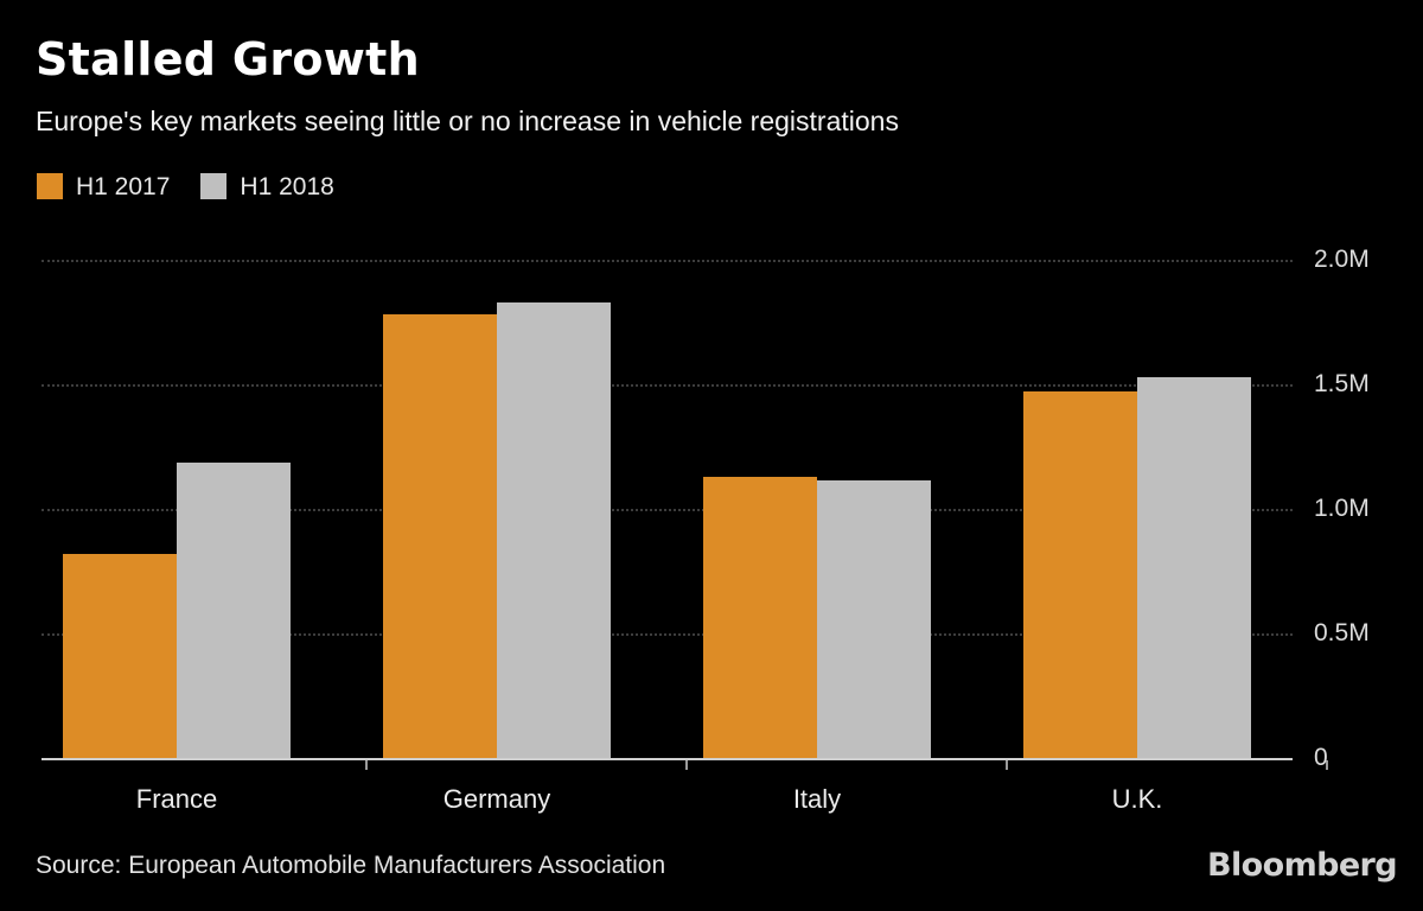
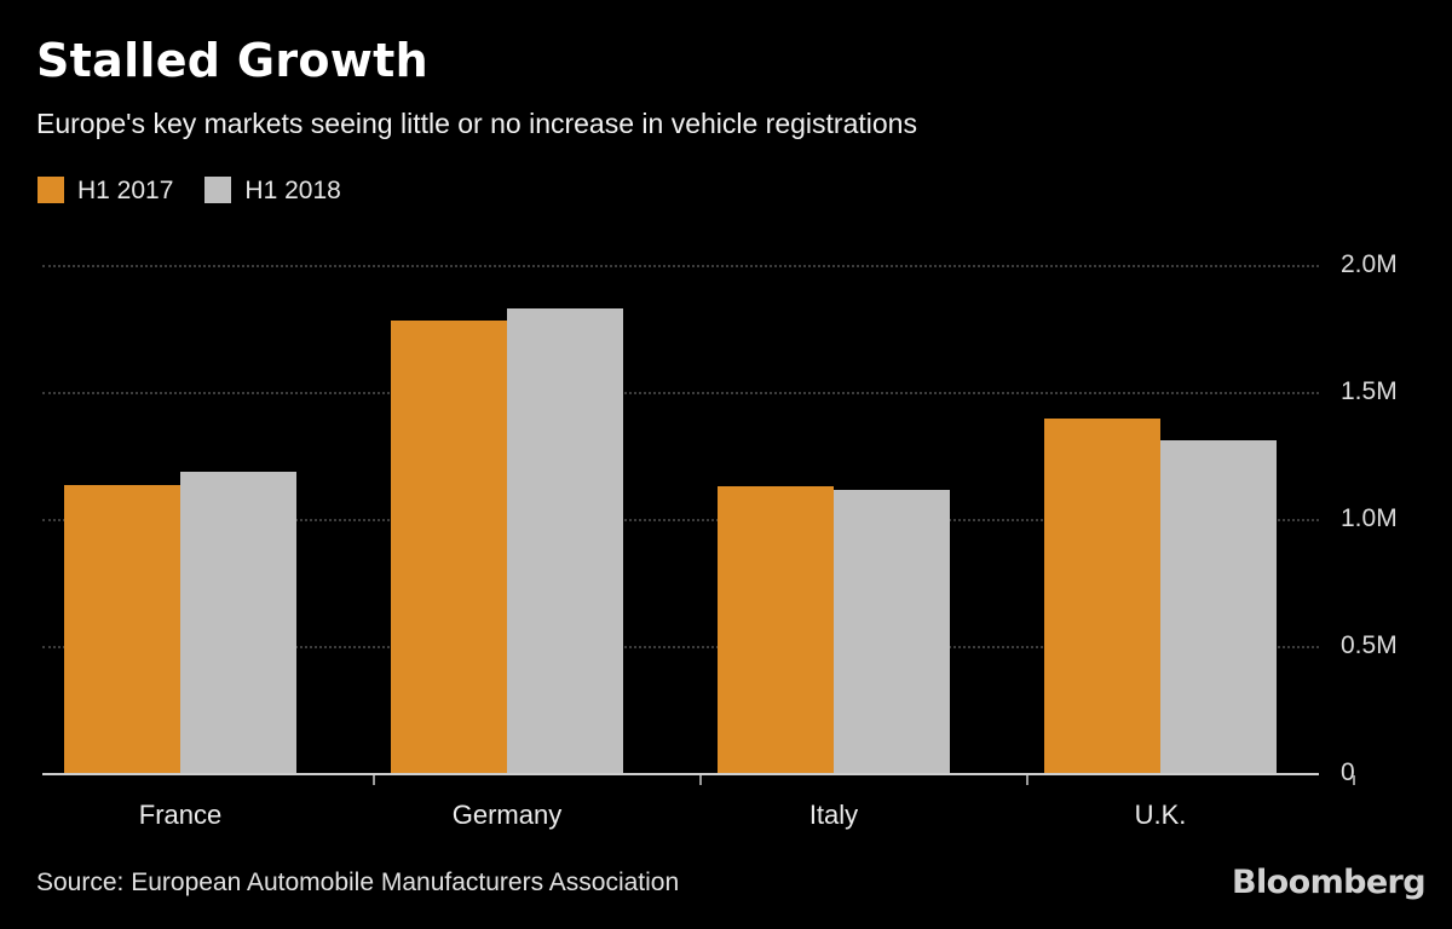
H1 2017/France: 0.82M -> 1.14M
H1 2017/U.K.: 1.47M -> 1.40M
H1 2018/U.K.: 1.53M -> 1.31M
